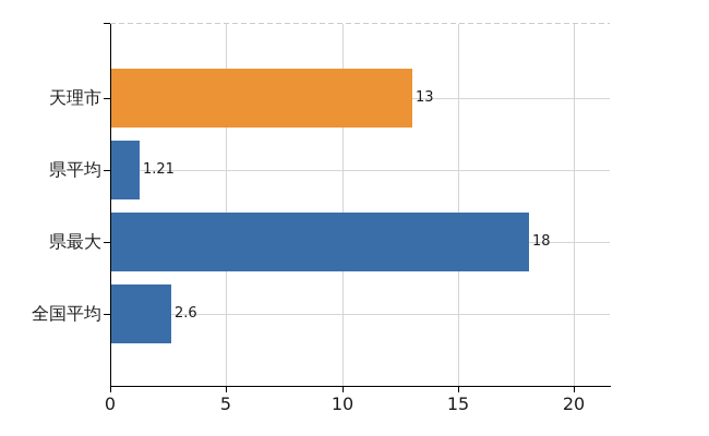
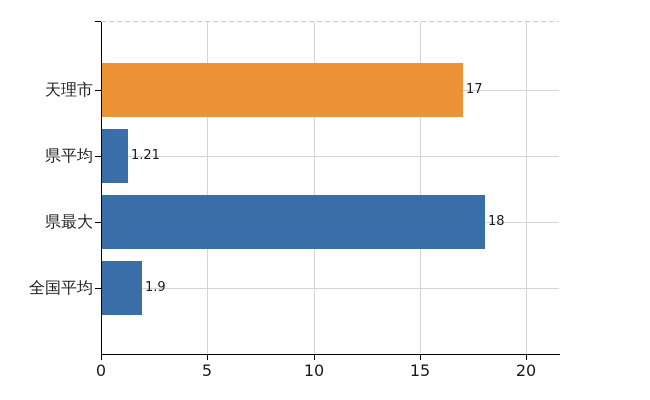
天理市: 13 -> 17
全国平均: 2.6 -> 1.9
